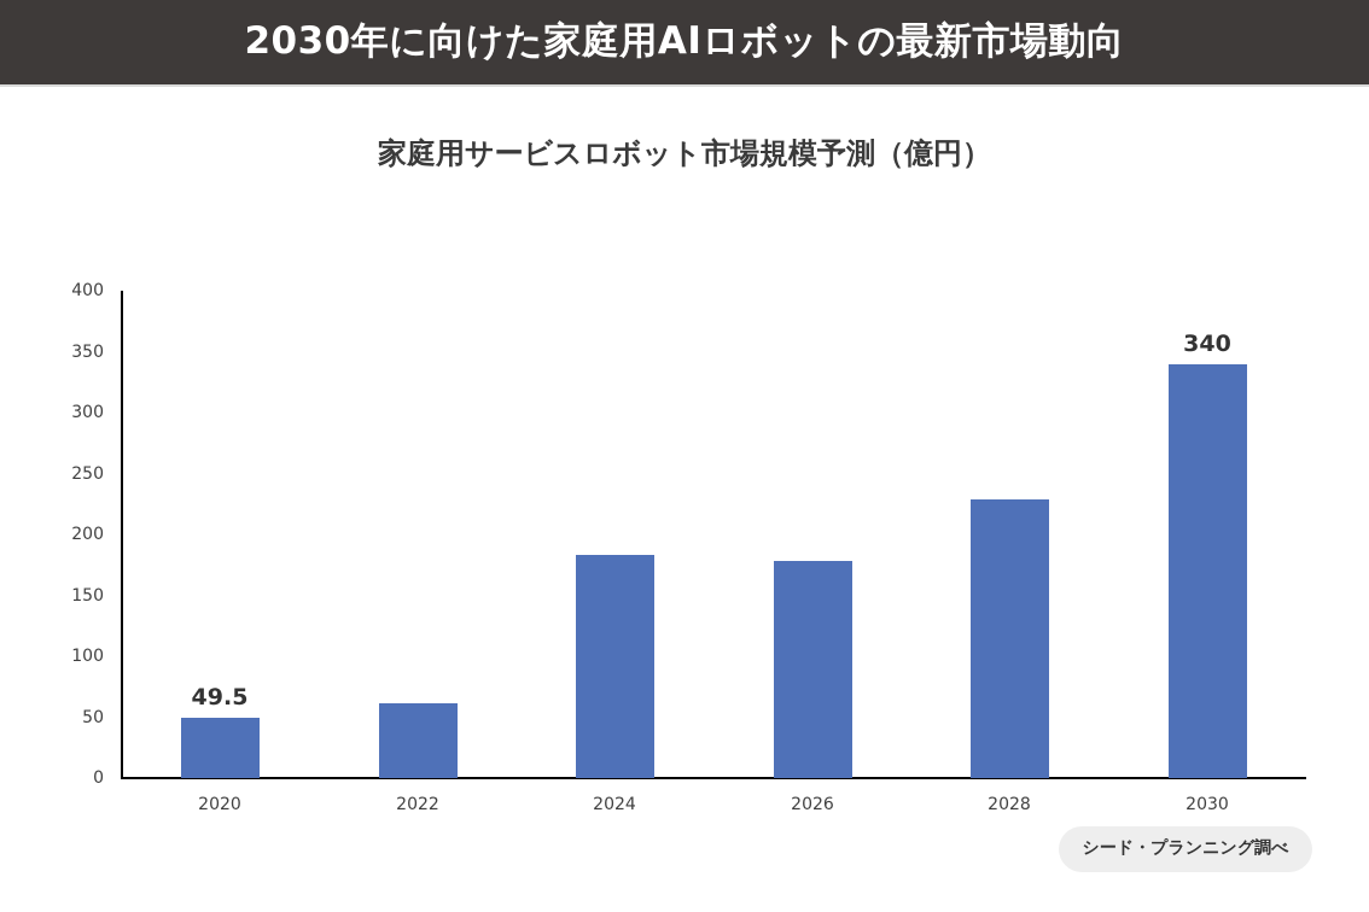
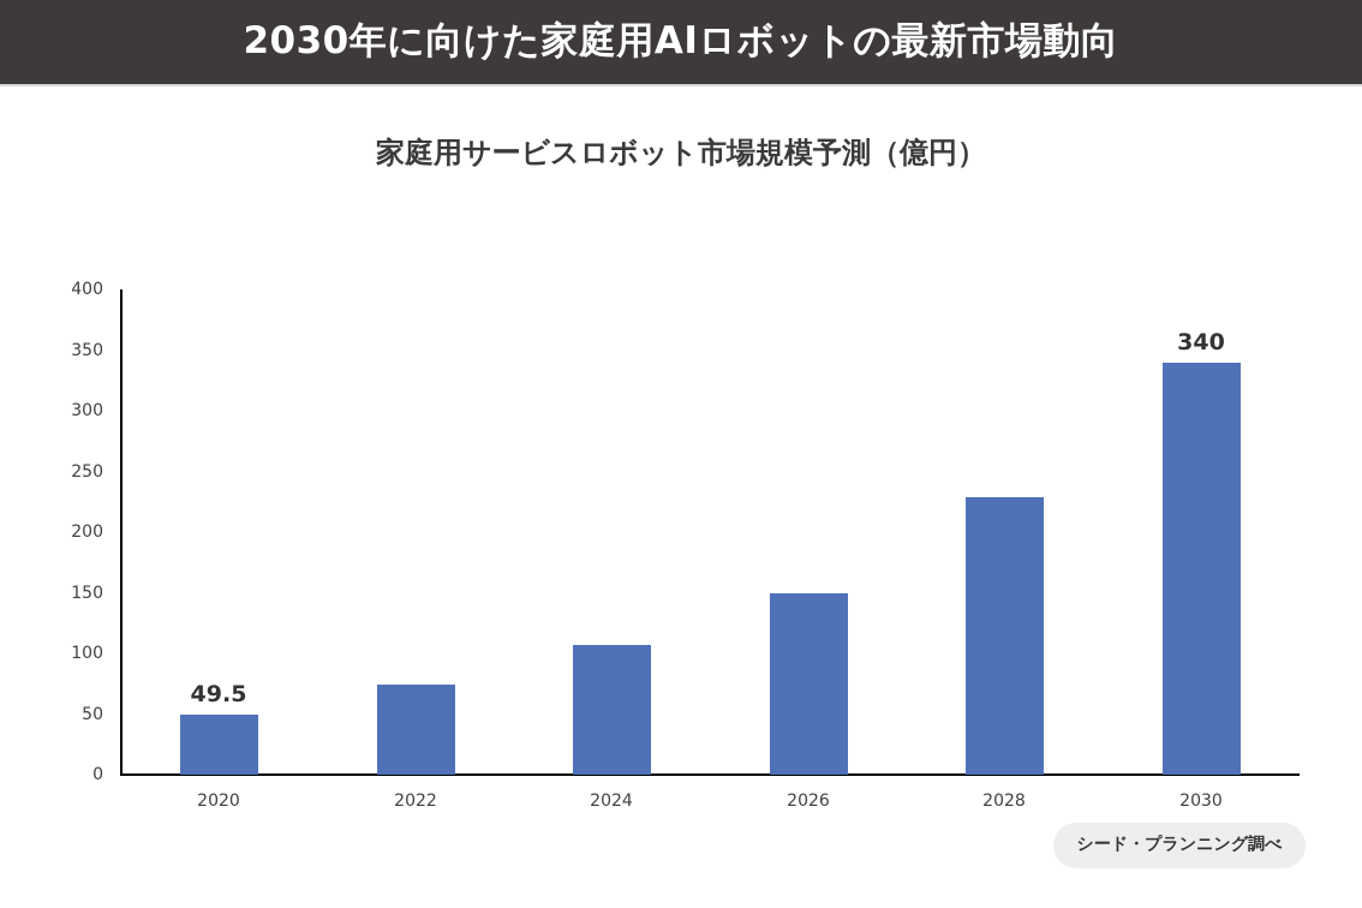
2022: 61 -> 74
2024: 183 -> 107
2026: 178 -> 150
